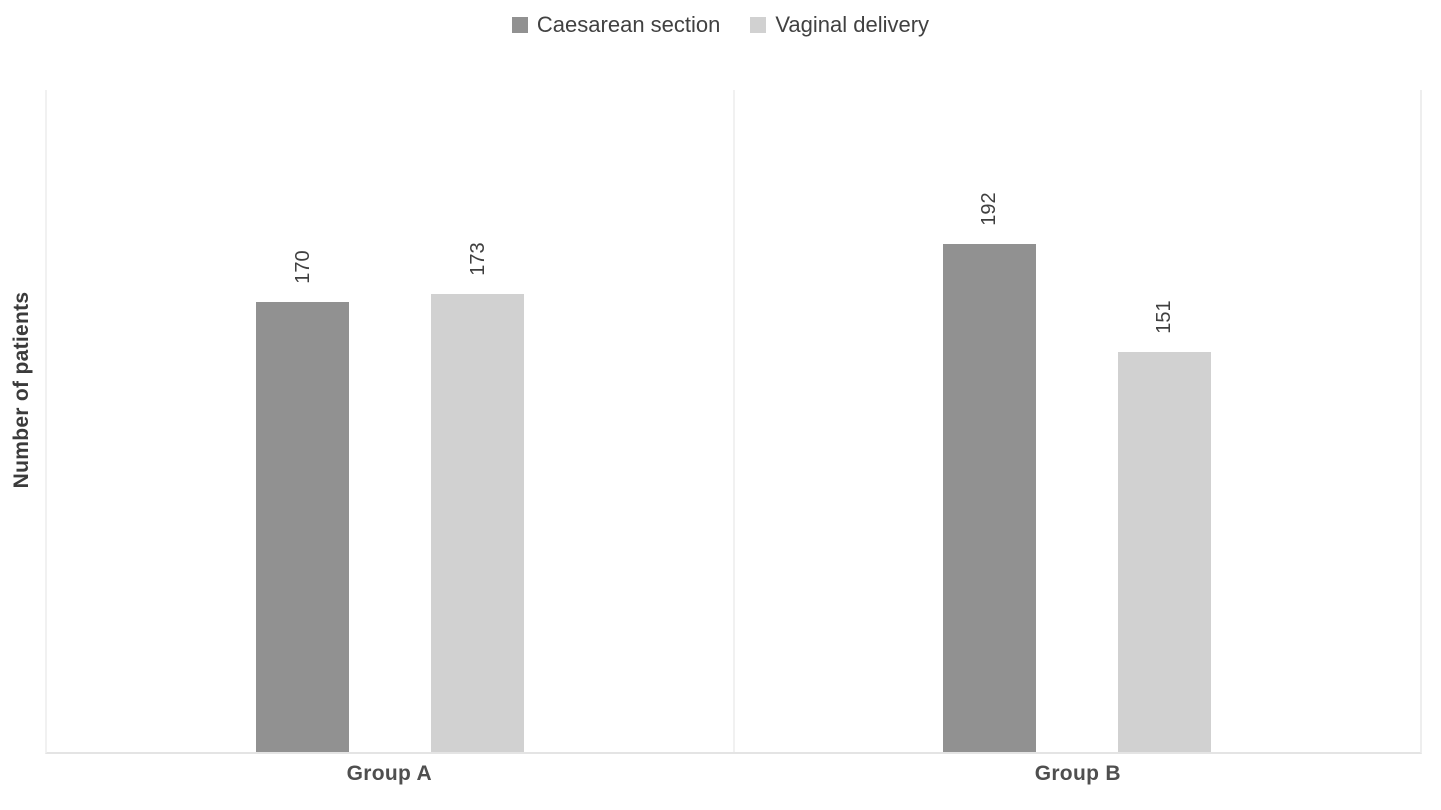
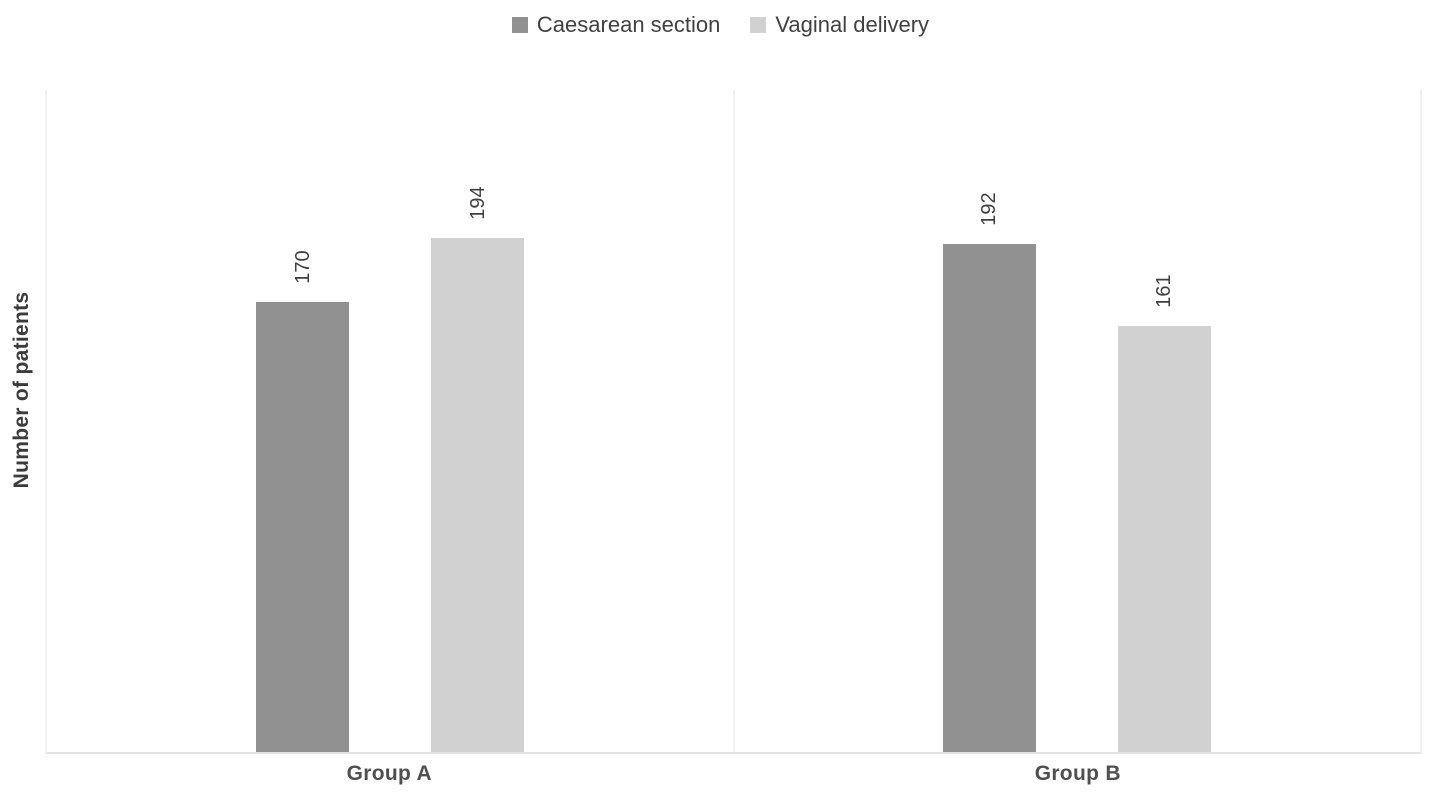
Vaginal delivery/Group A: 173 -> 194
Vaginal delivery/Group B: 151 -> 161
